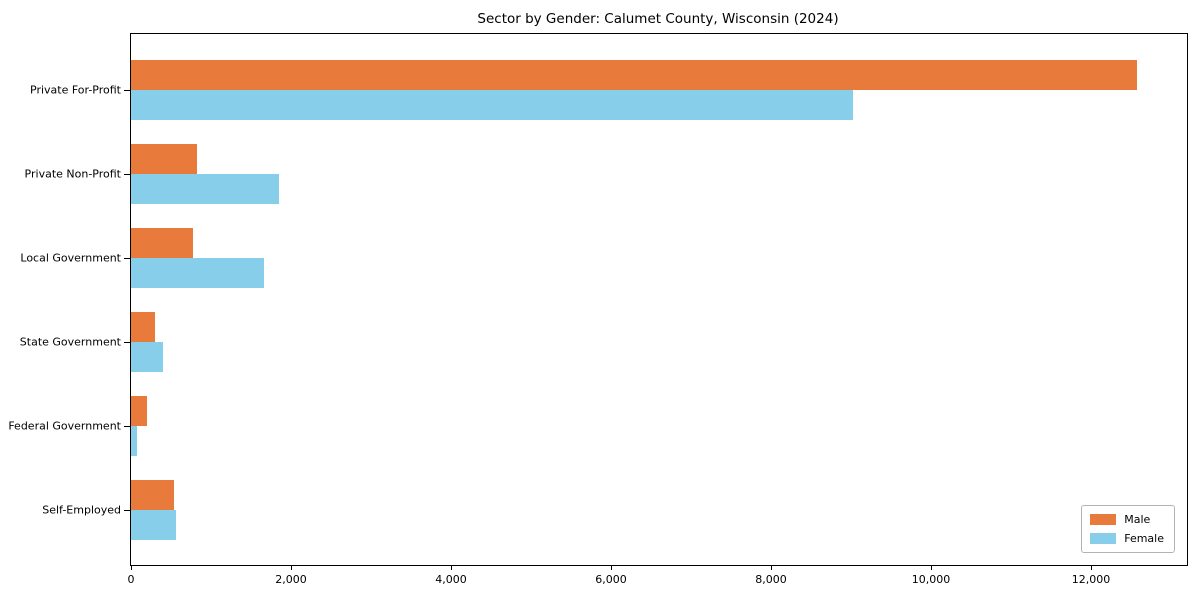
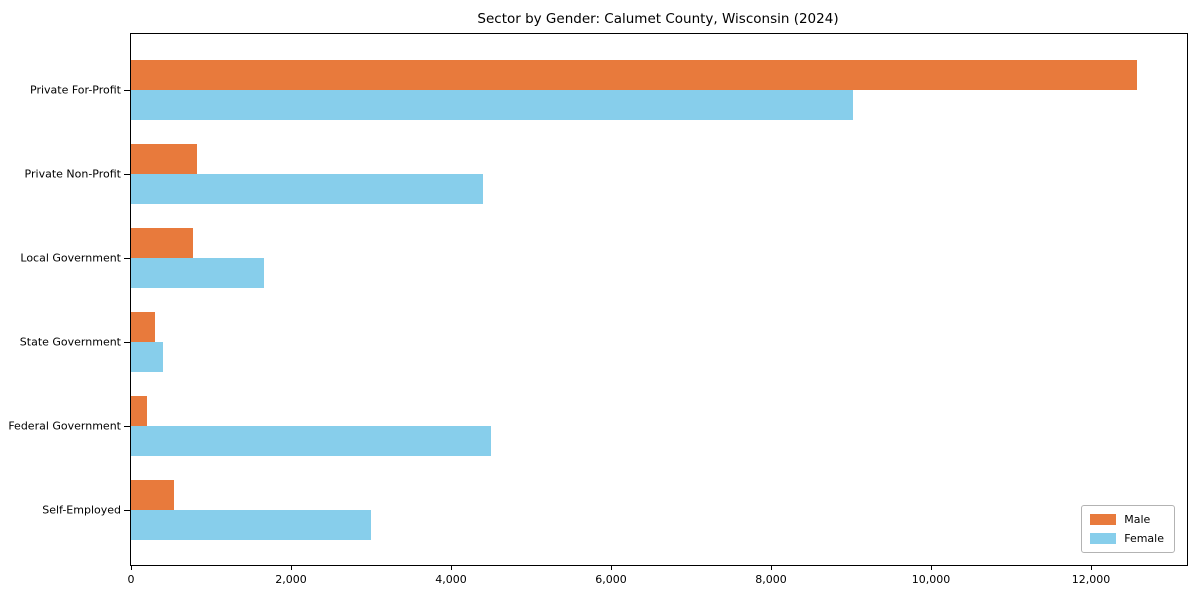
Female/Private Non-Profit: 1800 -> 4400
Female/Federal Government: 100 -> 4500
Female/Self-Employed: 600 -> 3000
